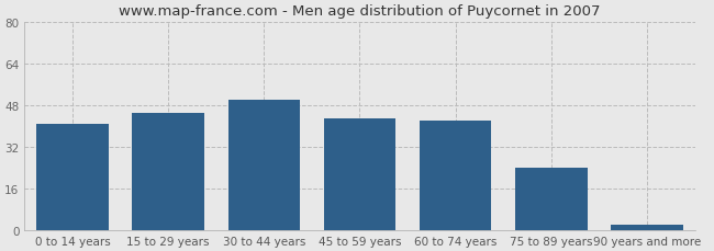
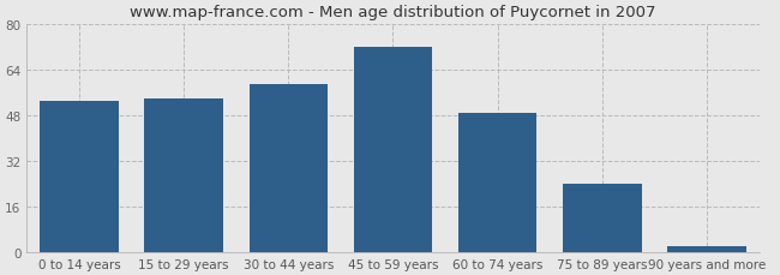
0 to 14 years: 41 -> 53
15 to 29 years: 45 -> 54
30 to 44 years: 50 -> 59
45 to 59 years: 43 -> 72
60 to 74 years: 42 -> 49
